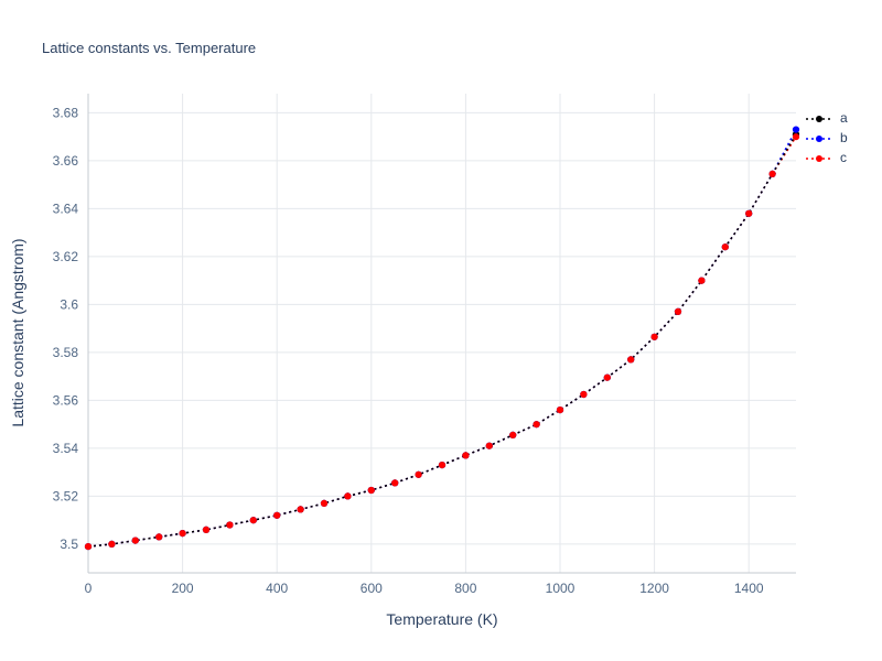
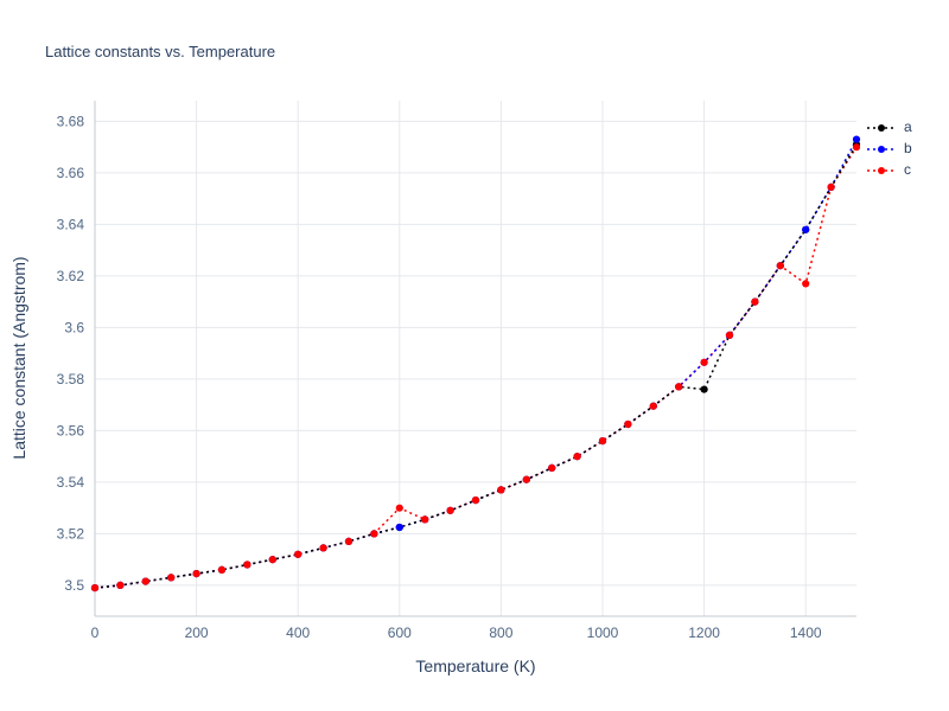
c/600: 3.522 -> 3.530
a/1200: 3.587 -> 3.576
c/1400: 3.638 -> 3.617
